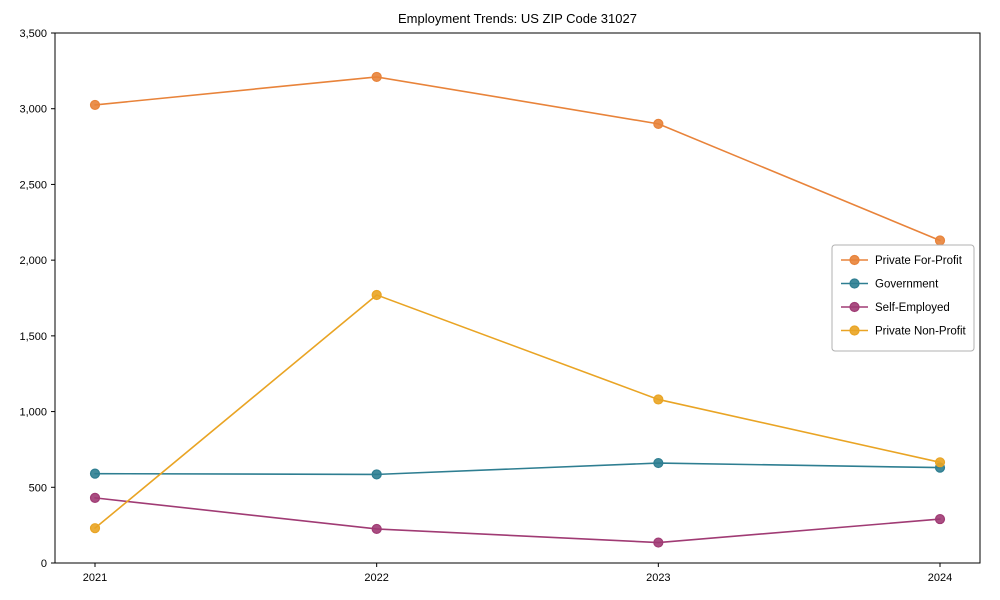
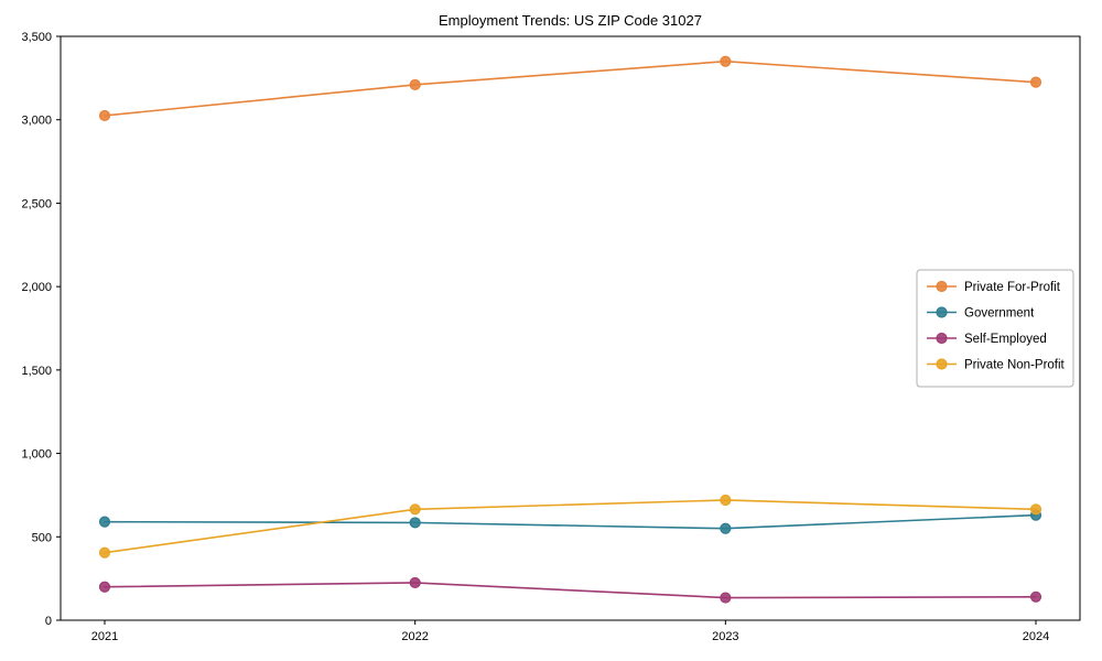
Self-Employed/2021: 430 -> 200
Private Non-Profit/2021: 230 -> 400
Private Non-Profit/2022: 1770 -> 660
Private For-Profit/2023: 2900 -> 3350
Government/2023: 660 -> 550
Private Non-Profit/2023: 1080 -> 720
Private For-Profit/2024: 2130 -> 3220
Self-Employed/2024: 290 -> 140
